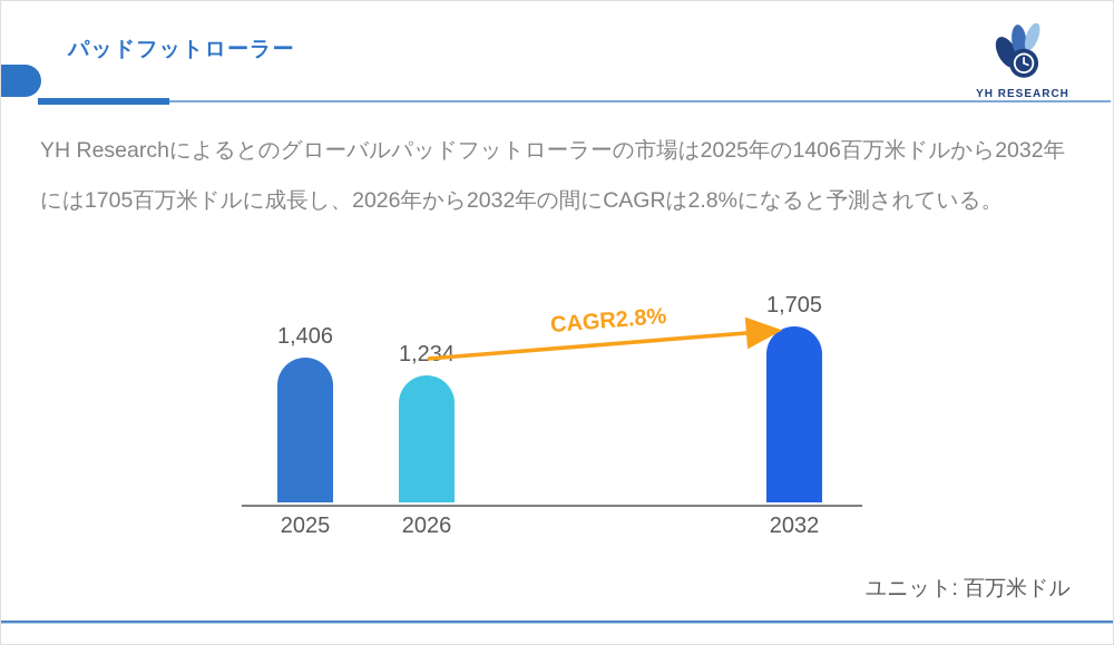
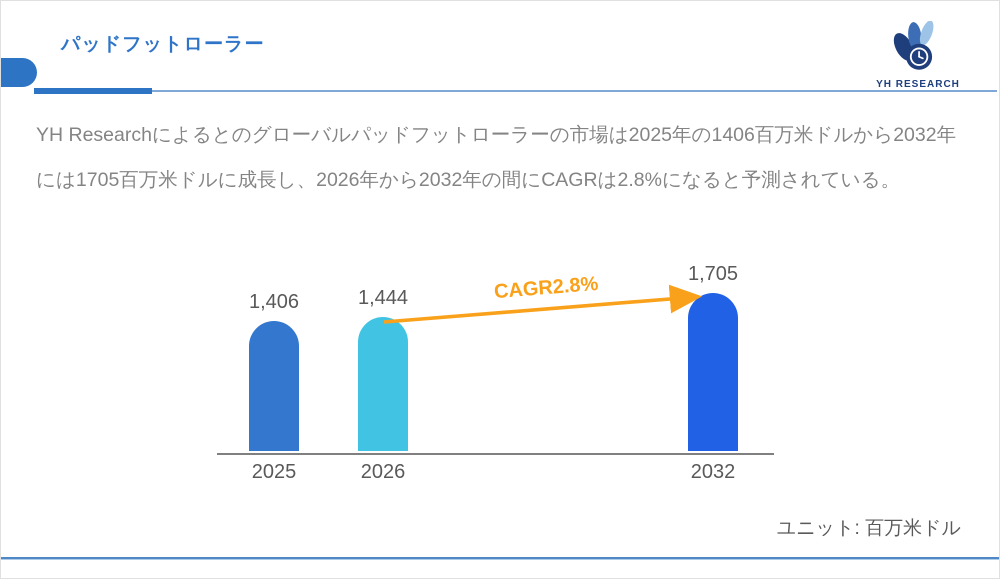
2026: 1,234 -> 1,444
